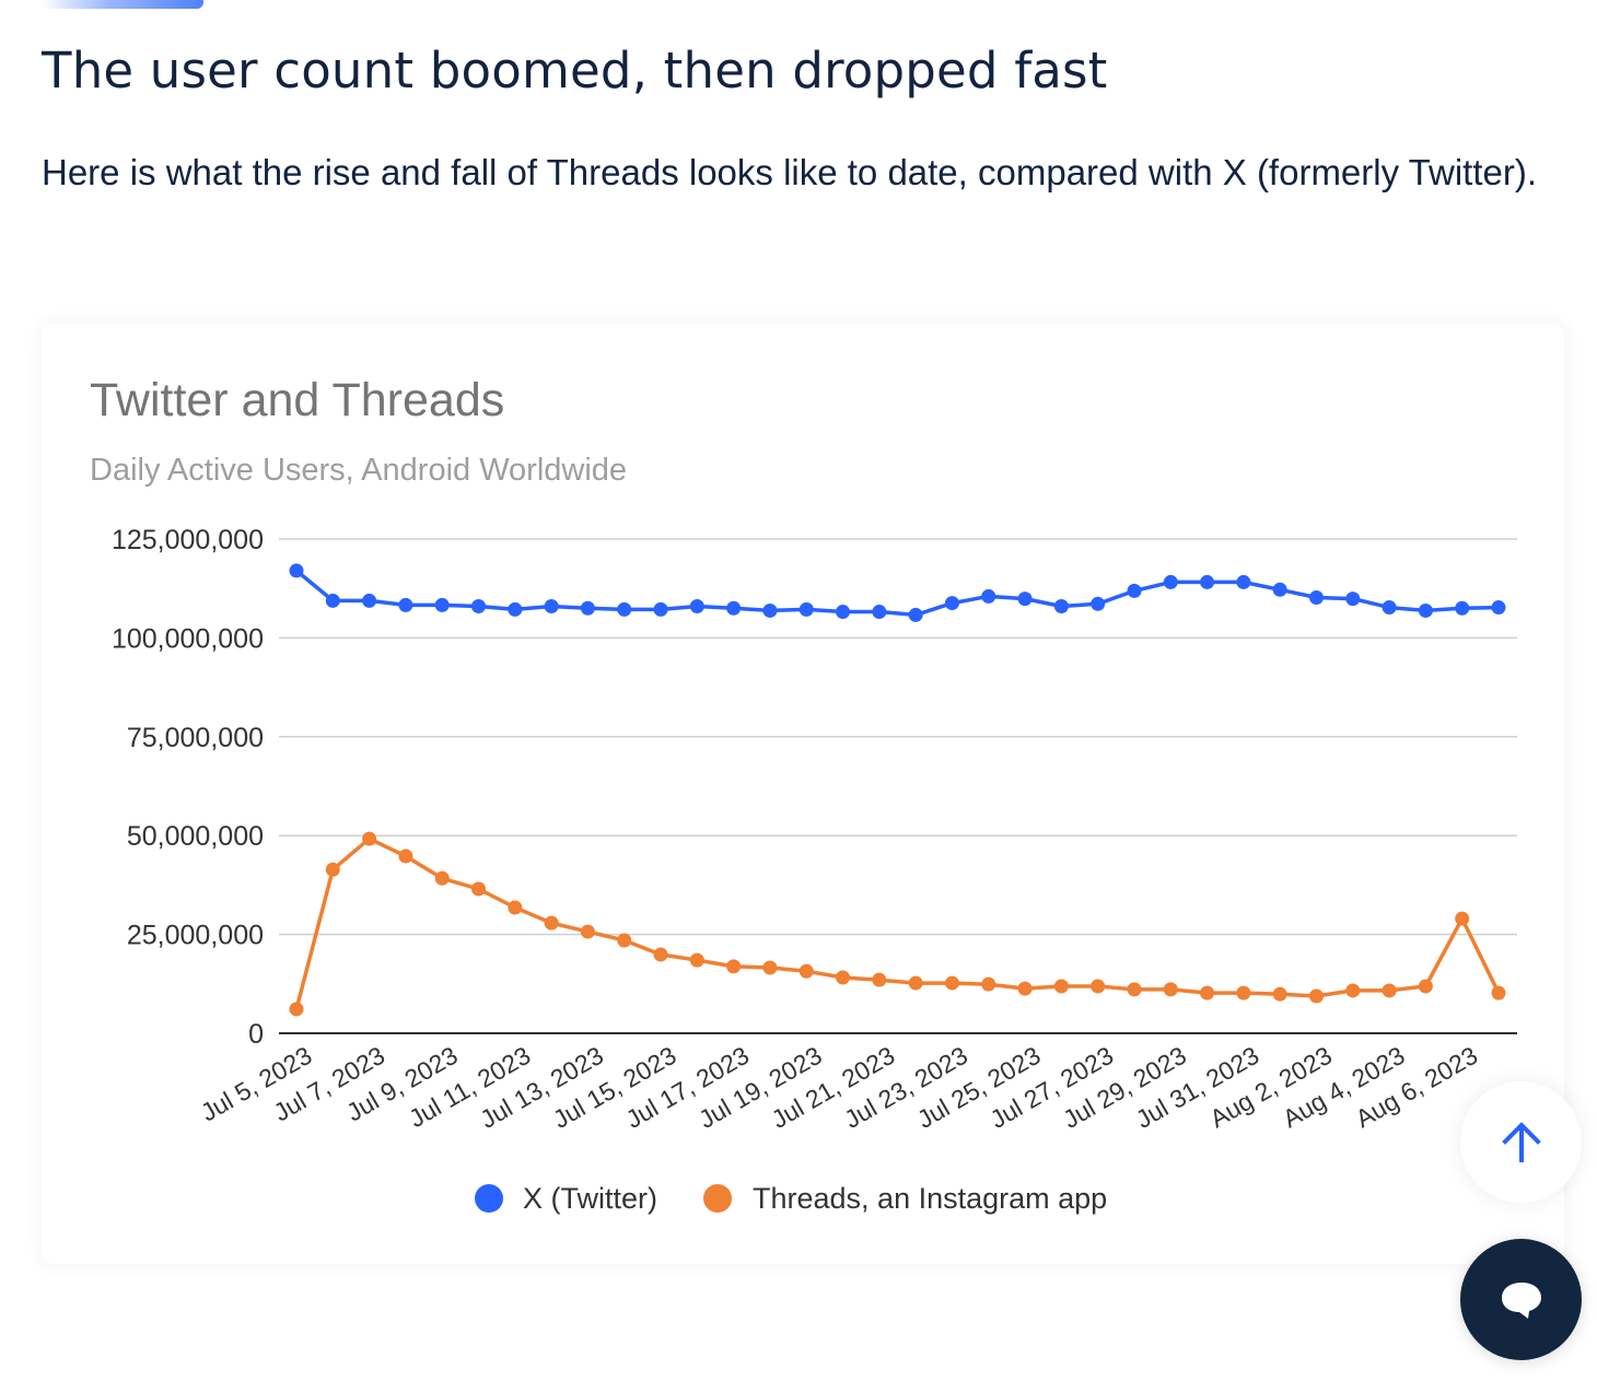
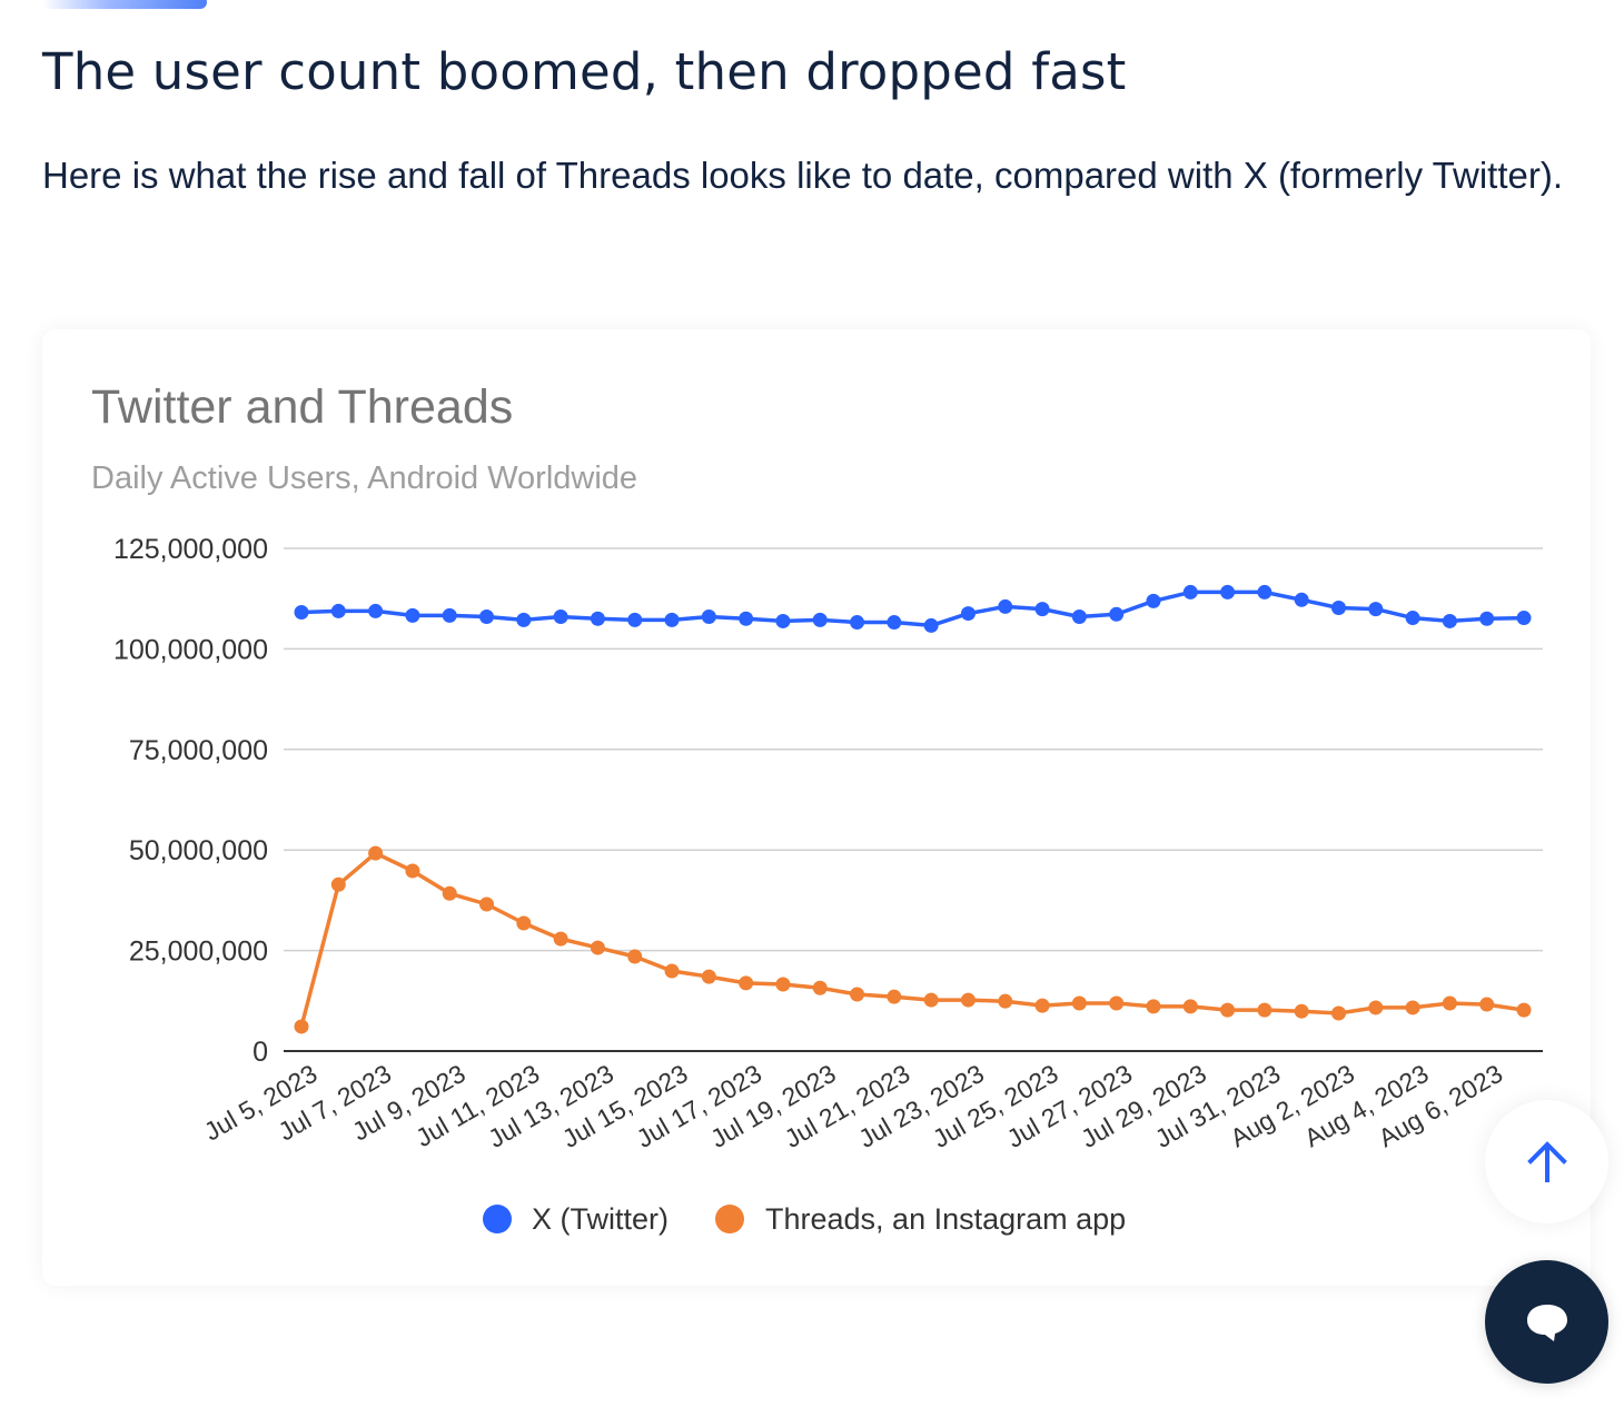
X (Twitter)/Jul 5, 2023: 117000000 -> 109000000
Threads, an Instagram app/Aug 6, 2023: 29000000 -> 12000000
